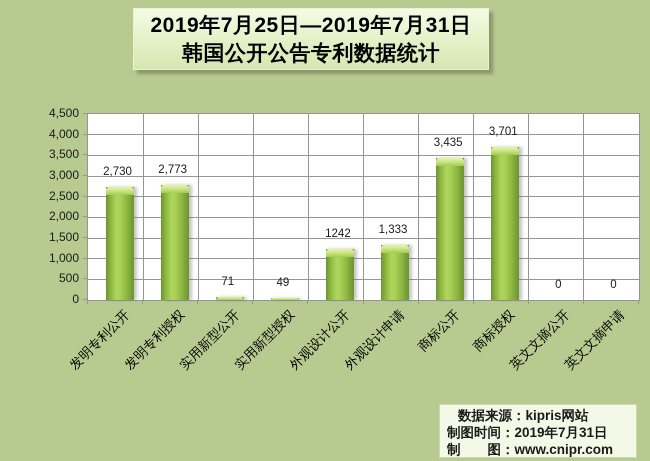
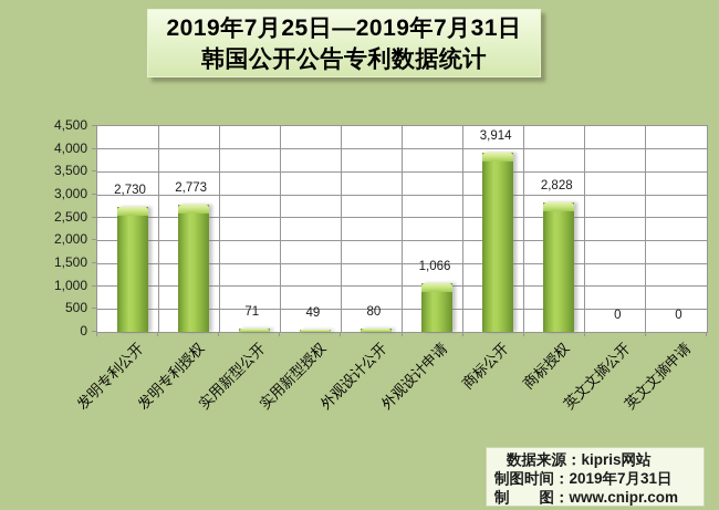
外观设计公开: 1242 -> 80
外观设计申请: 1,333 -> 1,066
商标公开: 3,435 -> 3,914
商标授权: 3,701 -> 2,828
